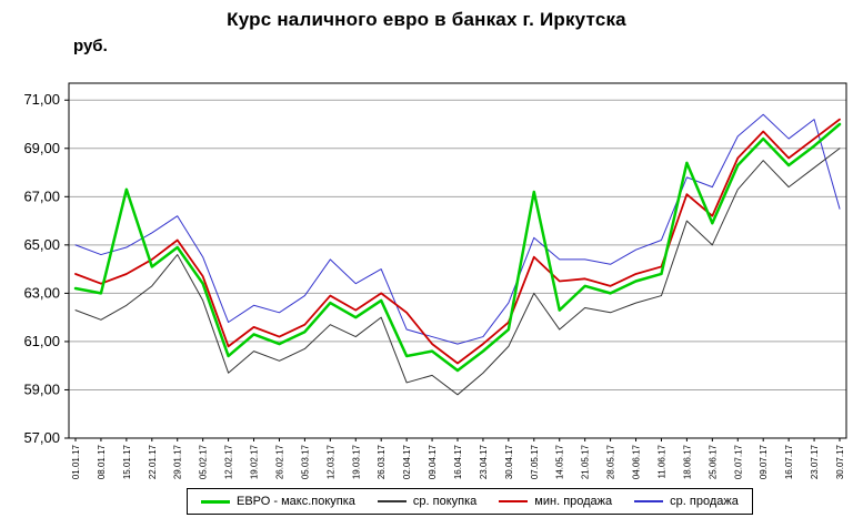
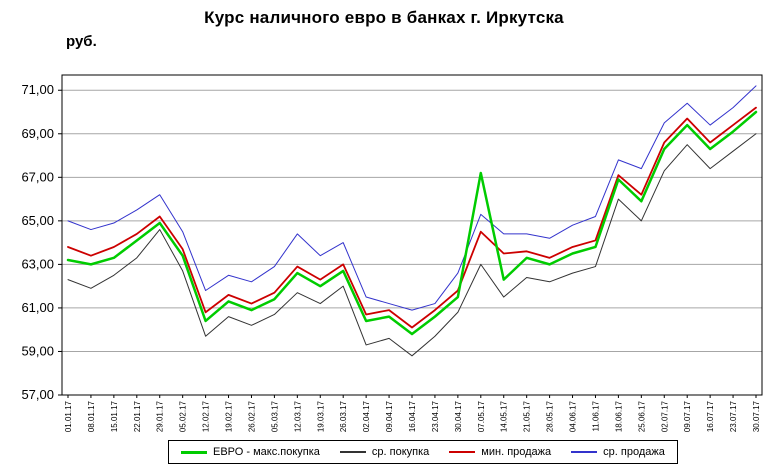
ЕВРО - макс.покупка/15.01.17: 67,3 -> 63,3
мин. продажа/02.04.17: 62,2 -> 60,7
ЕВРО - макс.покупка/18.06.17: 68,4 -> 66,9
ср. продажа/30.07.17: 66,5 -> 71,2
